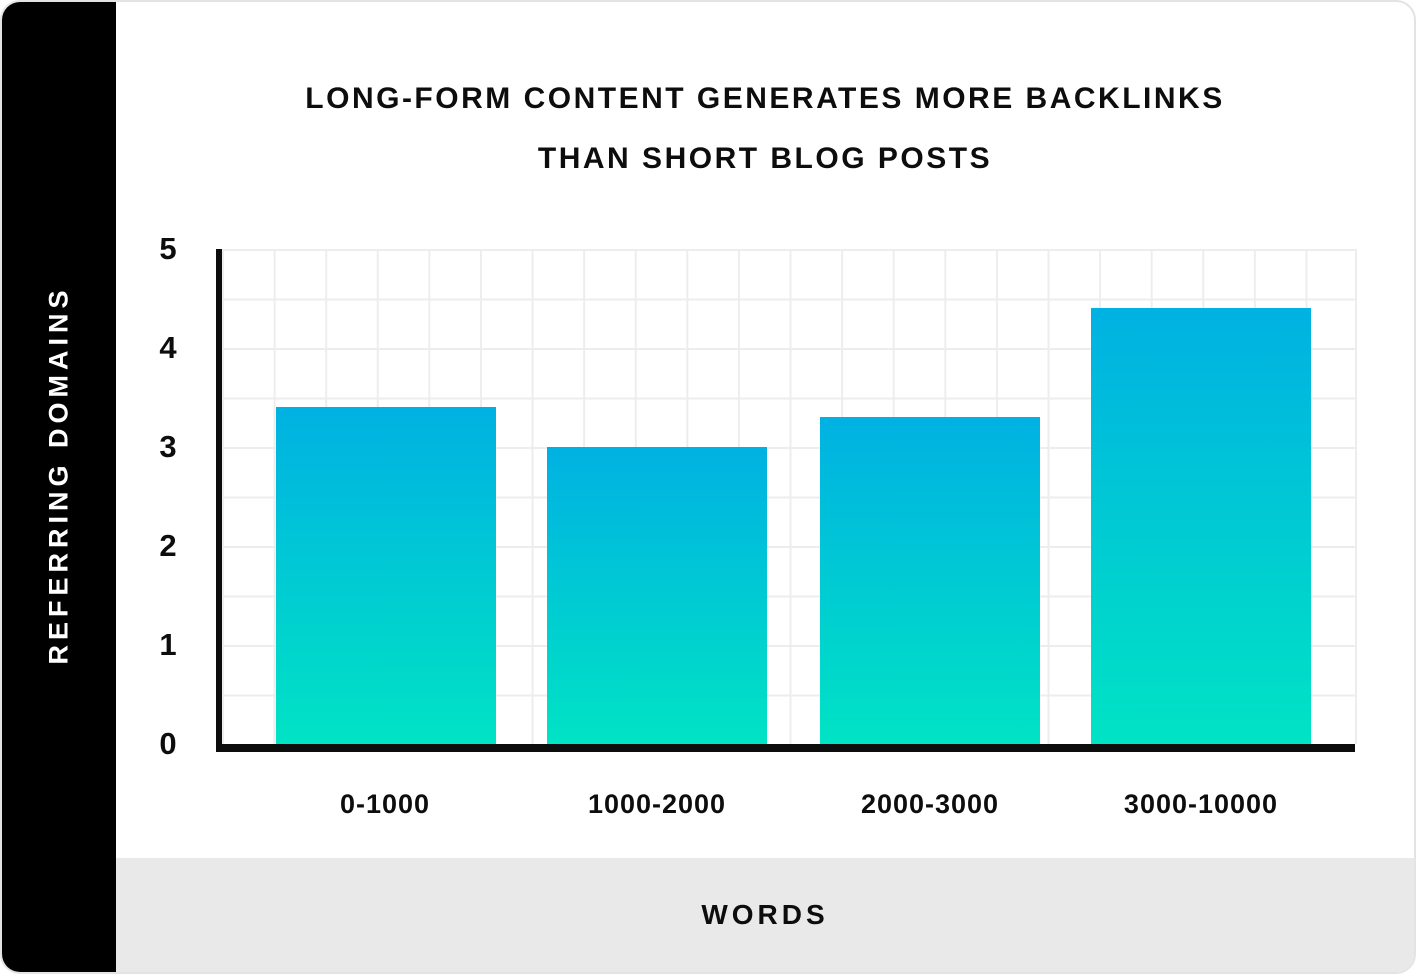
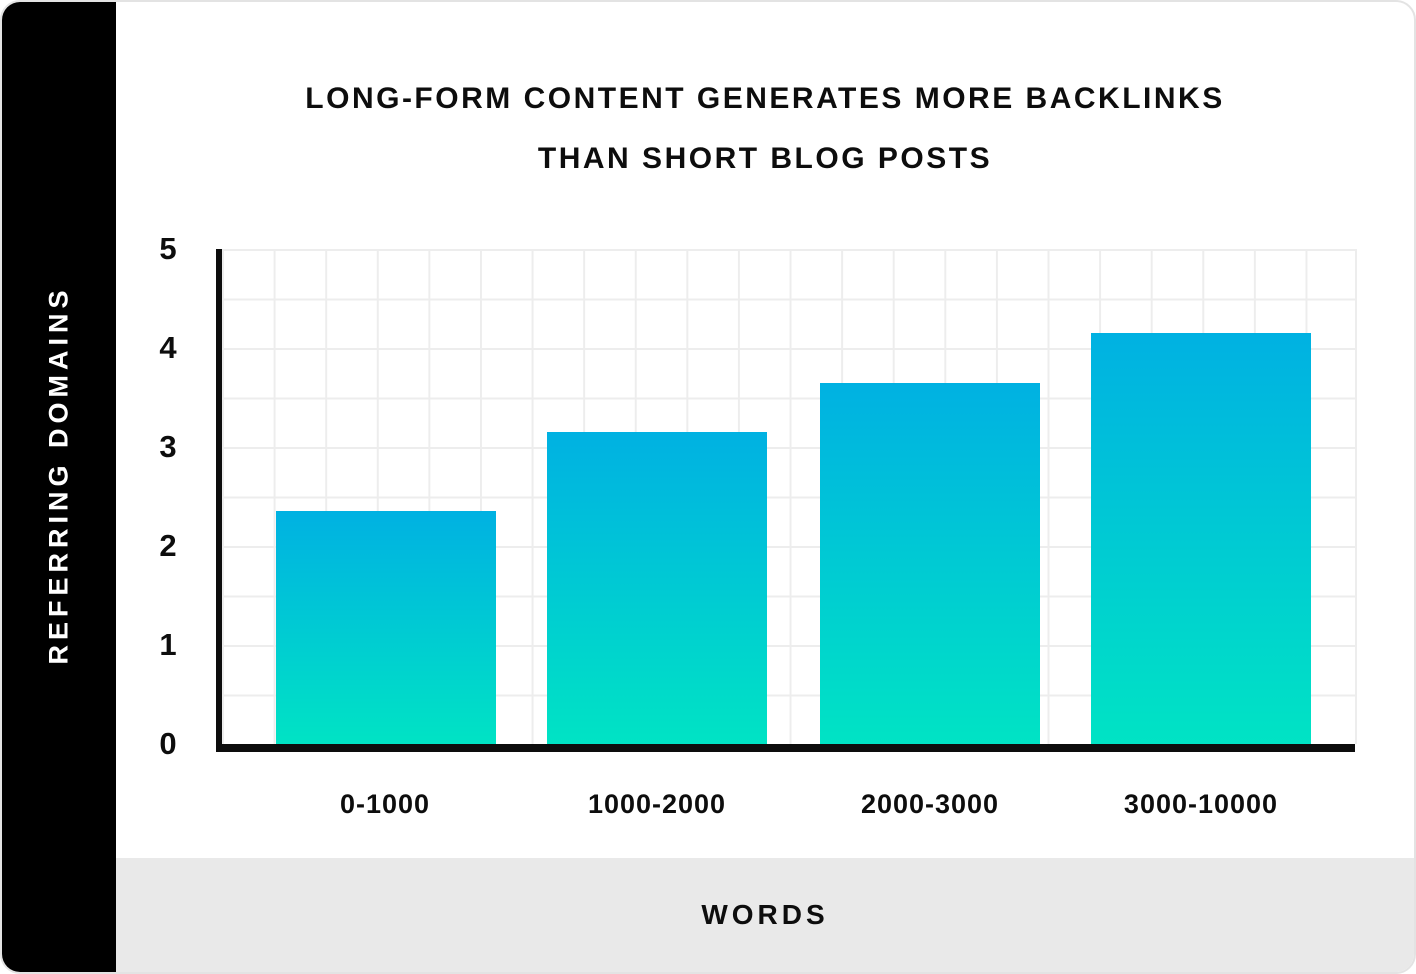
0-1000: 3.4 -> 2.4
1000-2000: 3.0 -> 3.1
2000-3000: 3.3 -> 3.6
3000-10000: 4.4 -> 4.2
